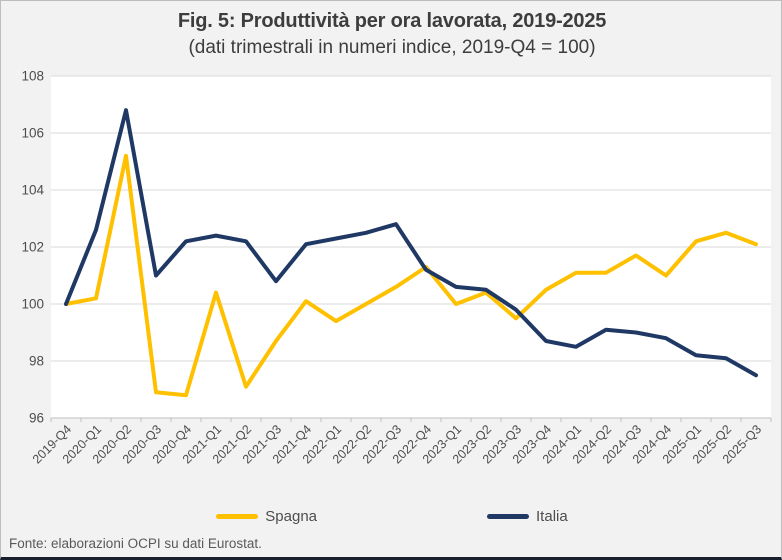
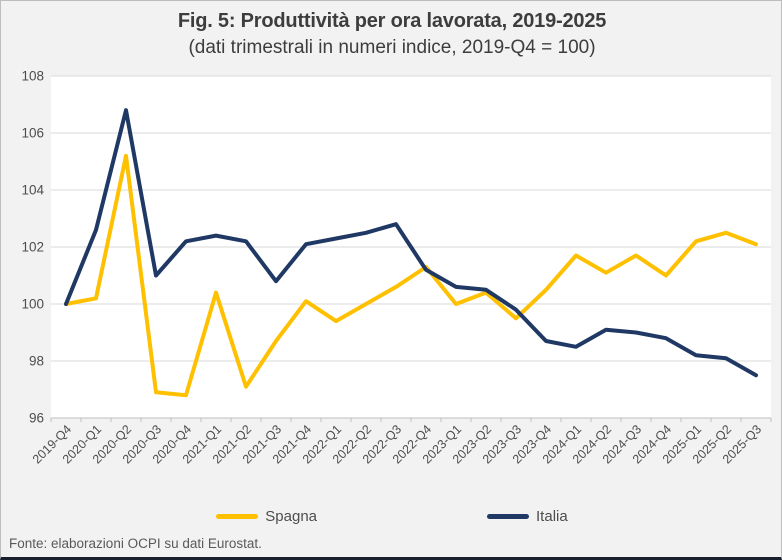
Spagna/2024-Q1: 101.1 -> 101.7
